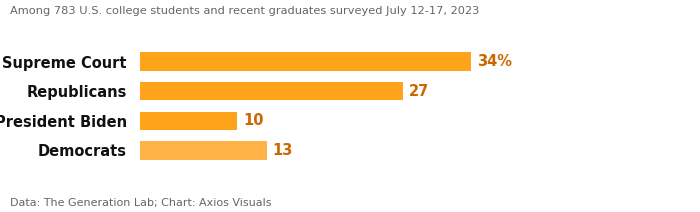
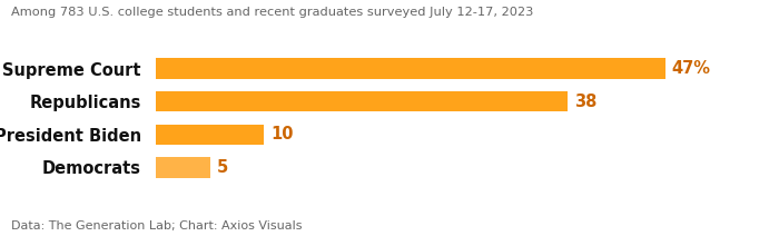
Supreme Court: 34% -> 47%
Republicans: 27 -> 38
Democrats: 13 -> 5
